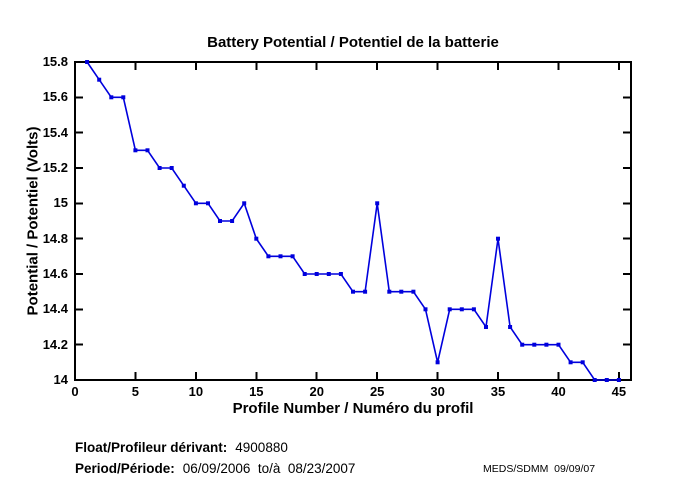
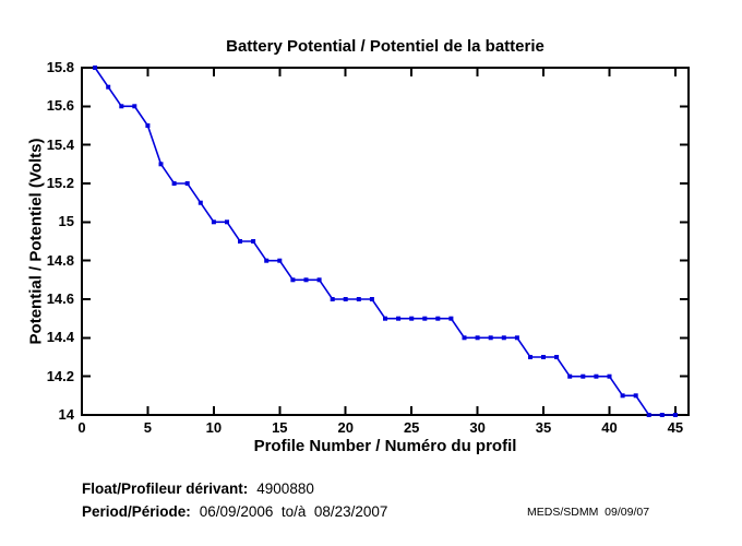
5: 15.3 -> 15.5
14: 15.0 -> 14.8
25: 15.0 -> 14.5
30: 14.1 -> 14.4
35: 14.8 -> 14.3
